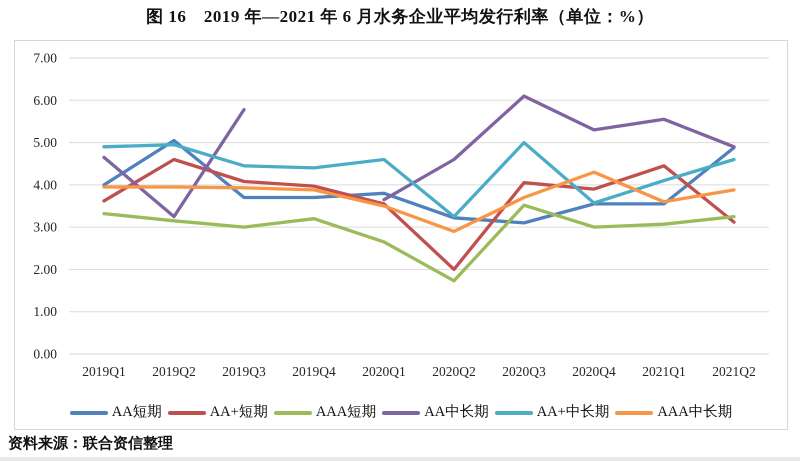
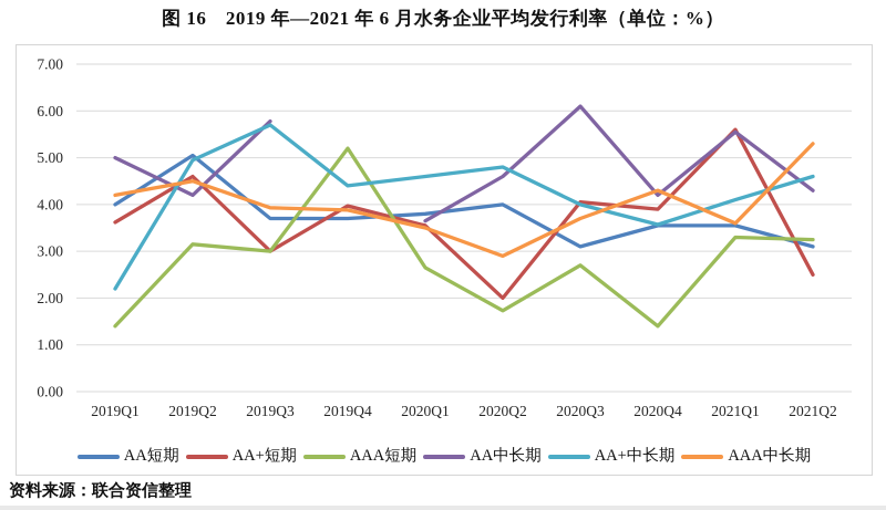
AAA短期/2019Q1: 3.3 -> 1.4
AA中长期/2019Q1: 4.7 -> 5.0
AA+中长期/2019Q1: 4.9 -> 2.2
AAA中长期/2019Q1: 4.0 -> 4.2
AA中长期/2019Q2: 3.2 -> 4.2
AAA中长期/2019Q2: 4.0 -> 4.5
AA+短期/2019Q3: 4.1 -> 3.0
AA+中长期/2019Q3: 4.5 -> 5.7
AAA短期/2019Q4: 3.2 -> 5.2
AA短期/2020Q2: 3.2 -> 4.0
AA+中长期/2020Q2: 3.2 -> 4.8
AAA短期/2020Q3: 3.5 -> 2.7
AA+中长期/2020Q3: 5.0 -> 4.0
AAA短期/2020Q4: 3.0 -> 1.4
AA中长期/2020Q4: 5.3 -> 4.2
AA+短期/2021Q1: 4.5 -> 5.6
AAA短期/2021Q1: 3.1 -> 3.3
AA短期/2021Q2: 4.9 -> 3.1
AA+短期/2021Q2: 3.1 -> 2.5
AA中长期/2021Q2: 4.9 -> 4.3
AAA中长期/2021Q2: 3.9 -> 5.3
